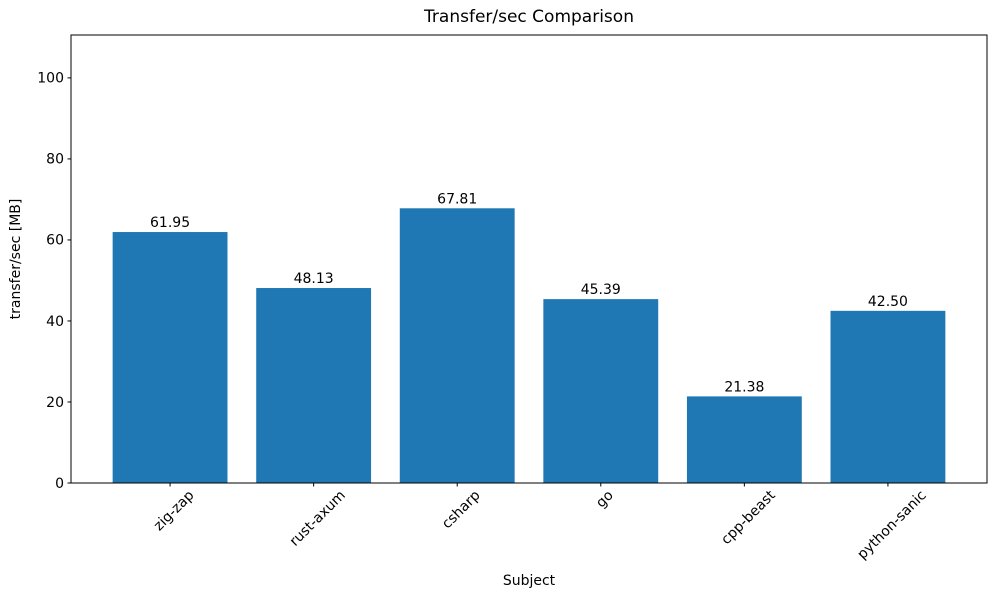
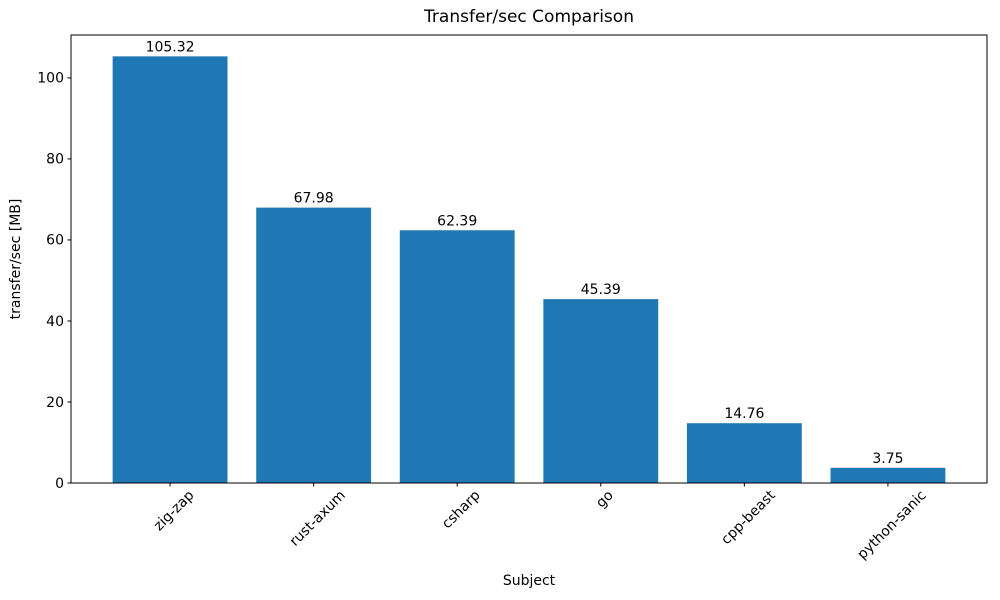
zig-zap: 61.95 -> 105.32
rust-axum: 48.13 -> 67.98
csharp: 67.81 -> 62.39
cpp-beast: 21.38 -> 14.76
python-sanic: 42.50 -> 3.75
